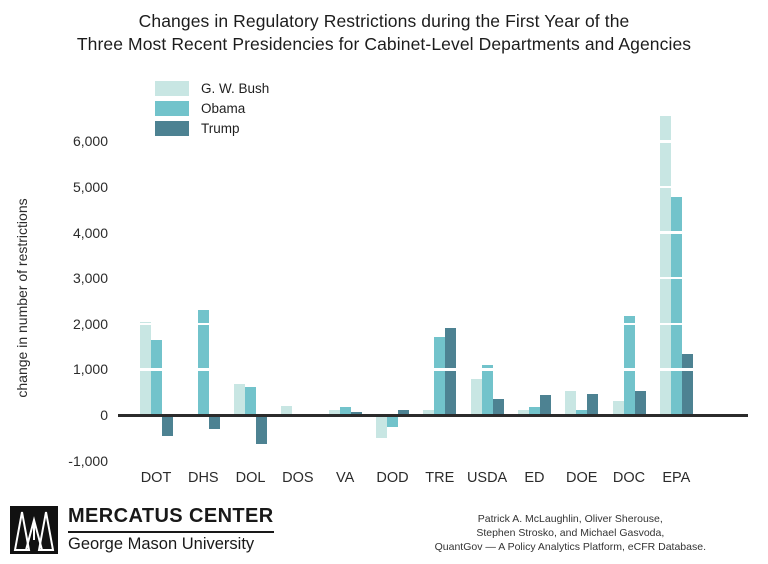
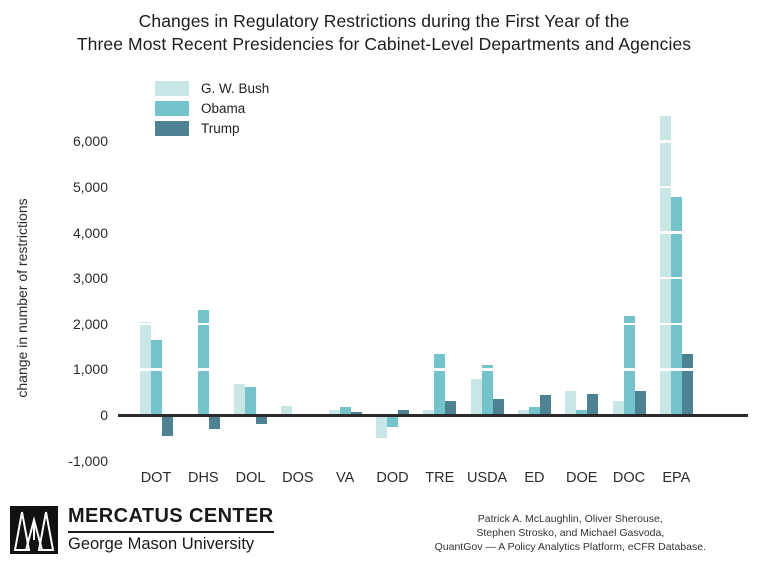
Trump/DOL: -600 -> -200
Obama/TRE: 1700 -> 1300
Trump/TRE: 1900 -> 300
